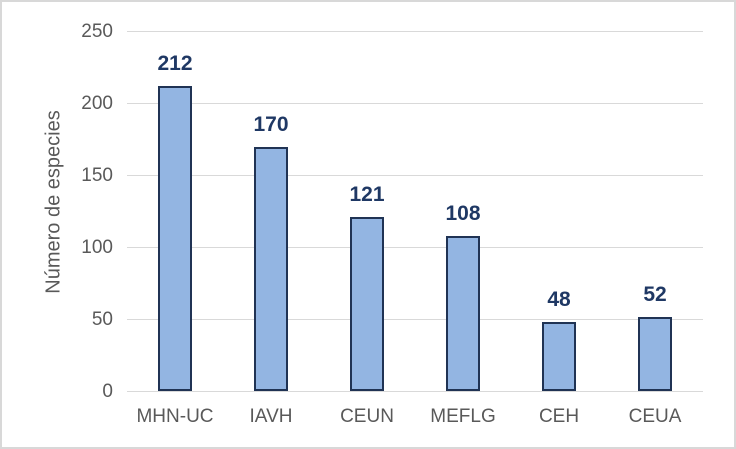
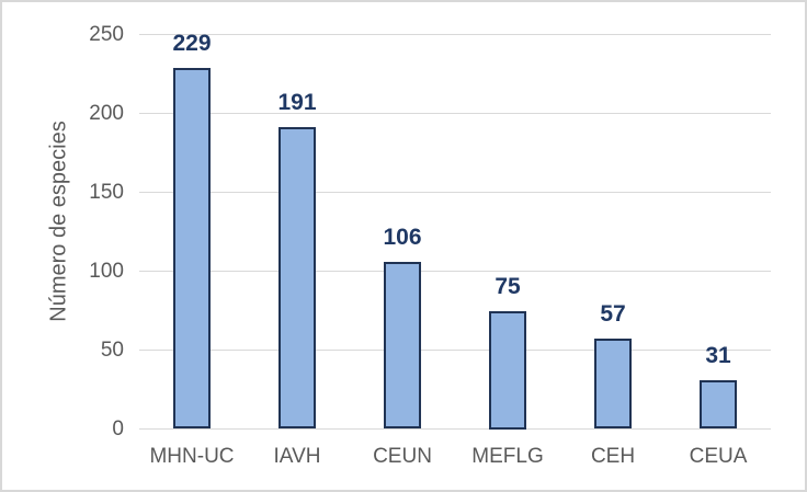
MHN-UC: 212 -> 229
IAVH: 170 -> 191
CEUN: 121 -> 106
MEFLG: 108 -> 75
CEH: 48 -> 57
CEUA: 52 -> 31
